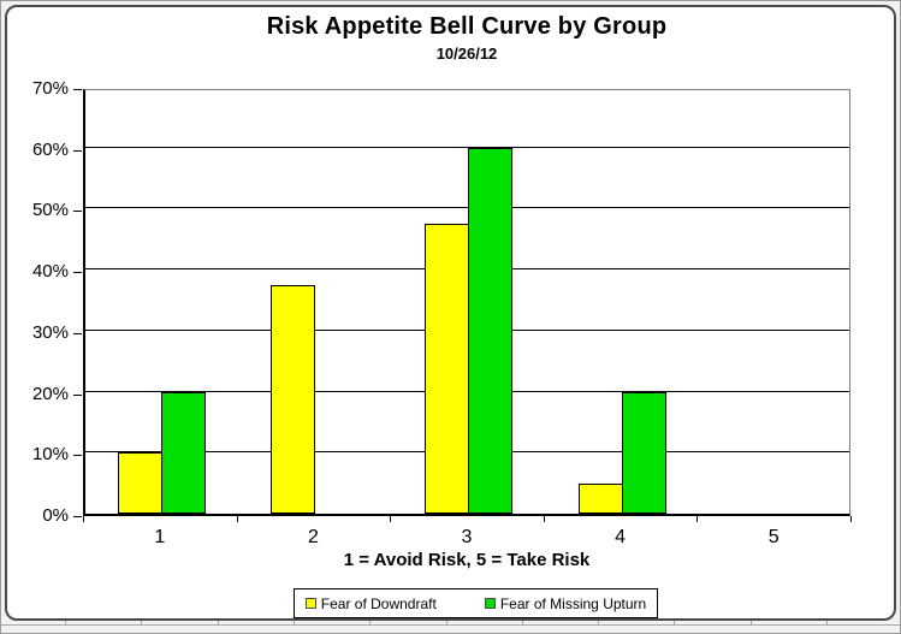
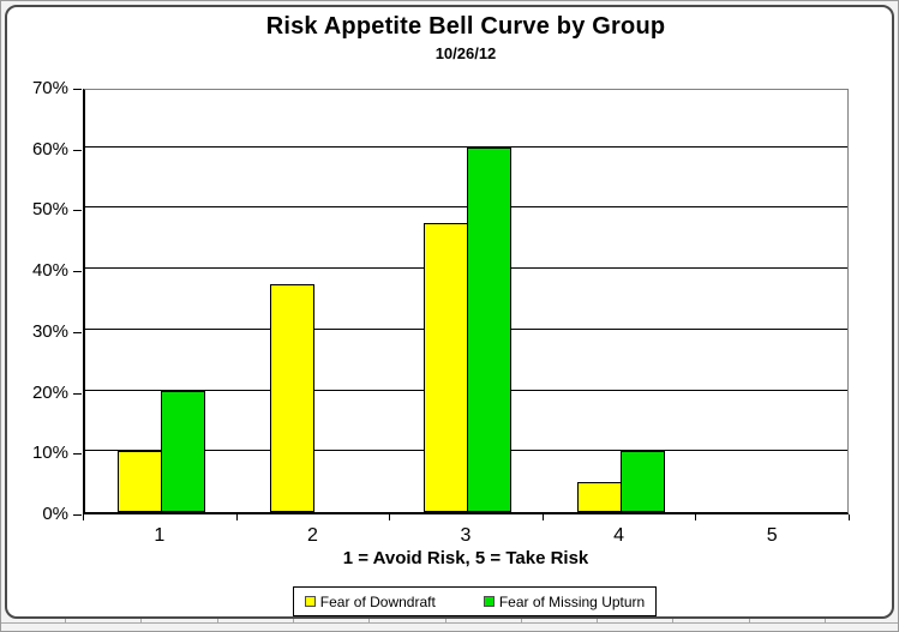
Fear of Missing Upturn/4: 20% -> 10%
